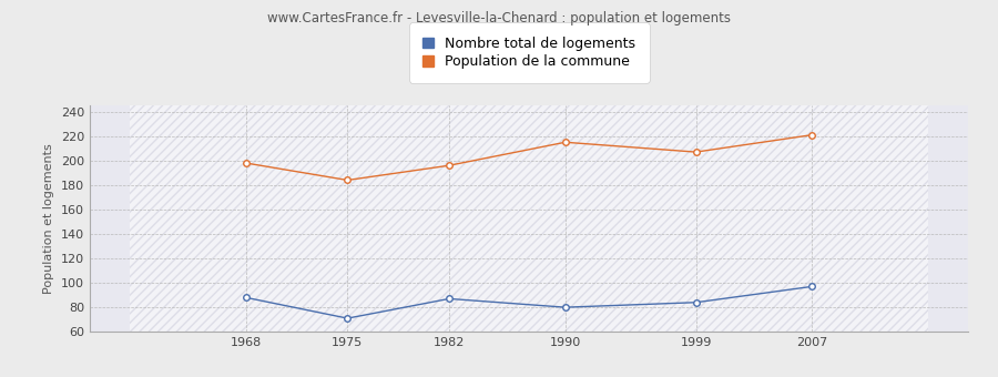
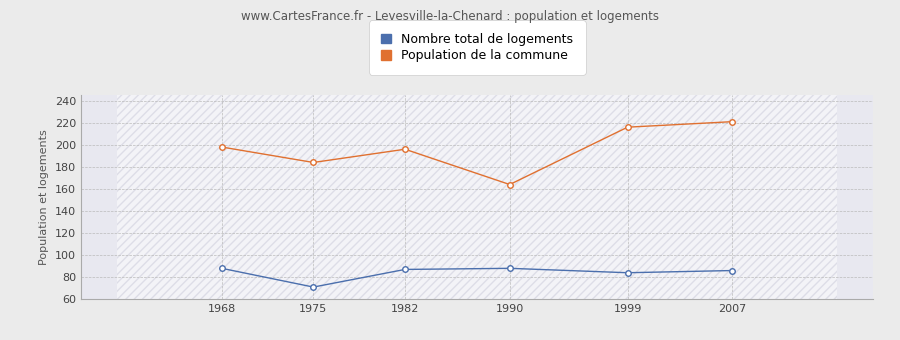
Nombre total de logements/1990: 80 -> 88
Population de la commune/1990: 215 -> 164
Population de la commune/1999: 207 -> 216
Nombre total de logements/2007: 97 -> 86
